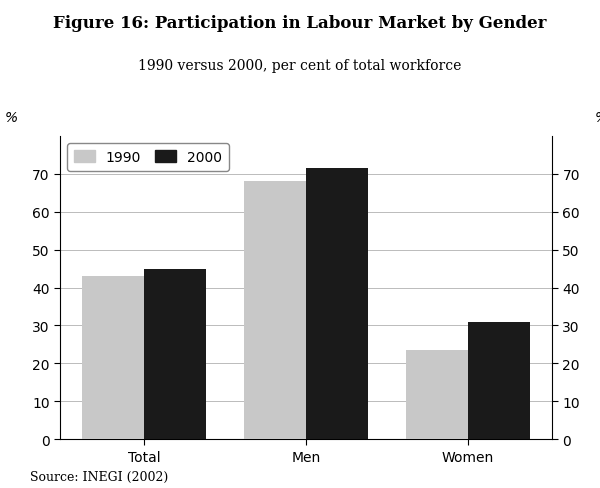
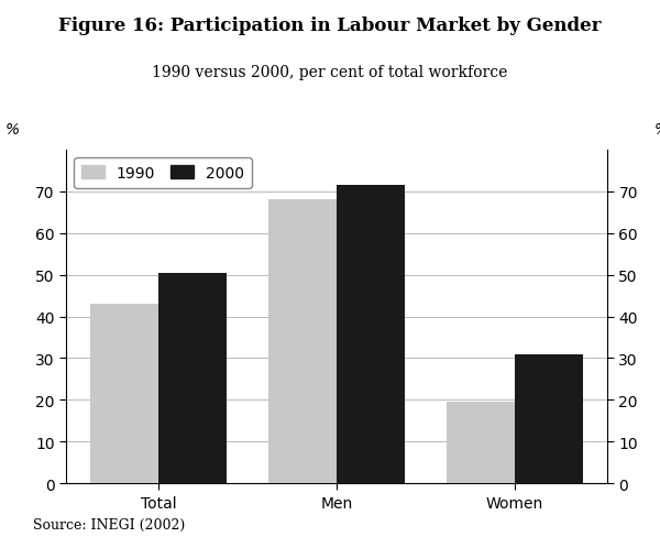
2000/Total: 45.0 -> 50.5
1990/Women: 23.5 -> 19.5
